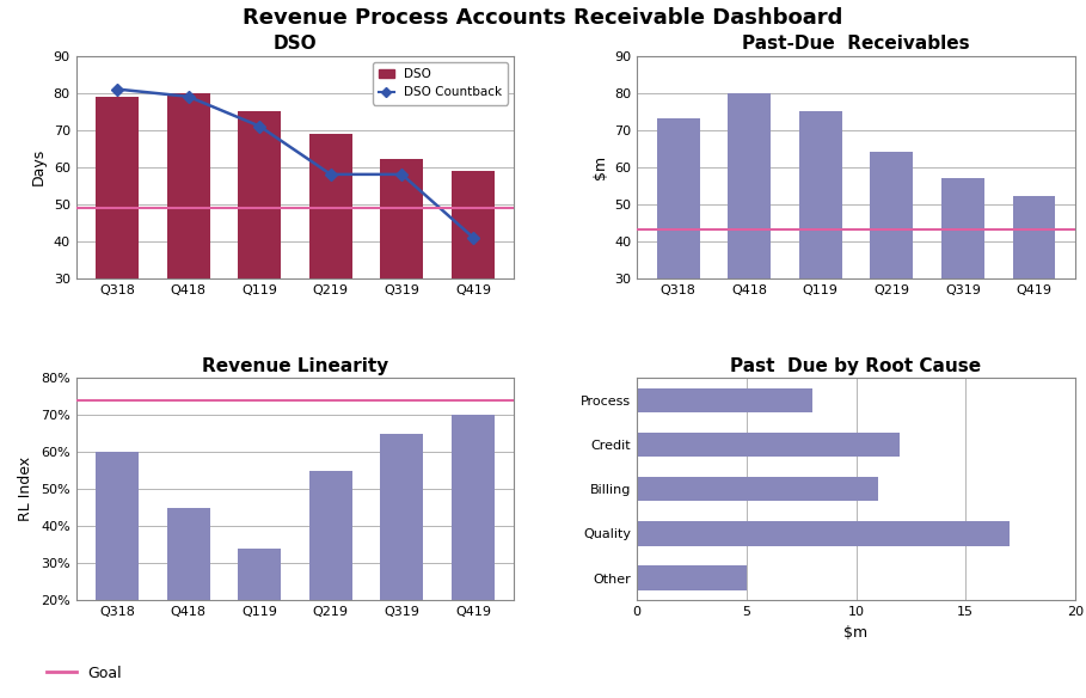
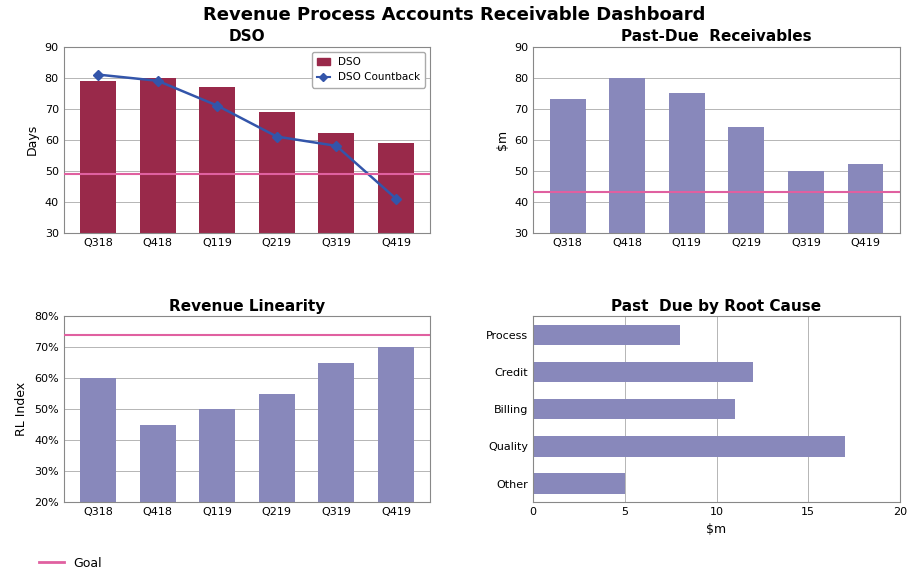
DSO/DSO/Q119: 75 -> 77
DSO/DSO Countback/Q219: 58 -> 61
Past-Due Receivables/Q319: 57 -> 50
Revenue Linearity/Q119: 34% -> 50%
